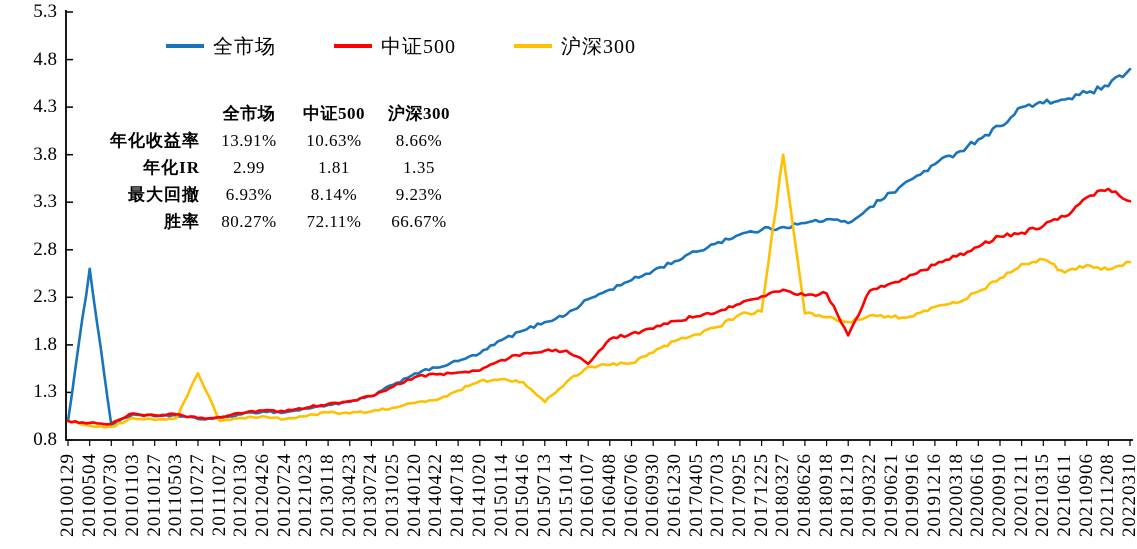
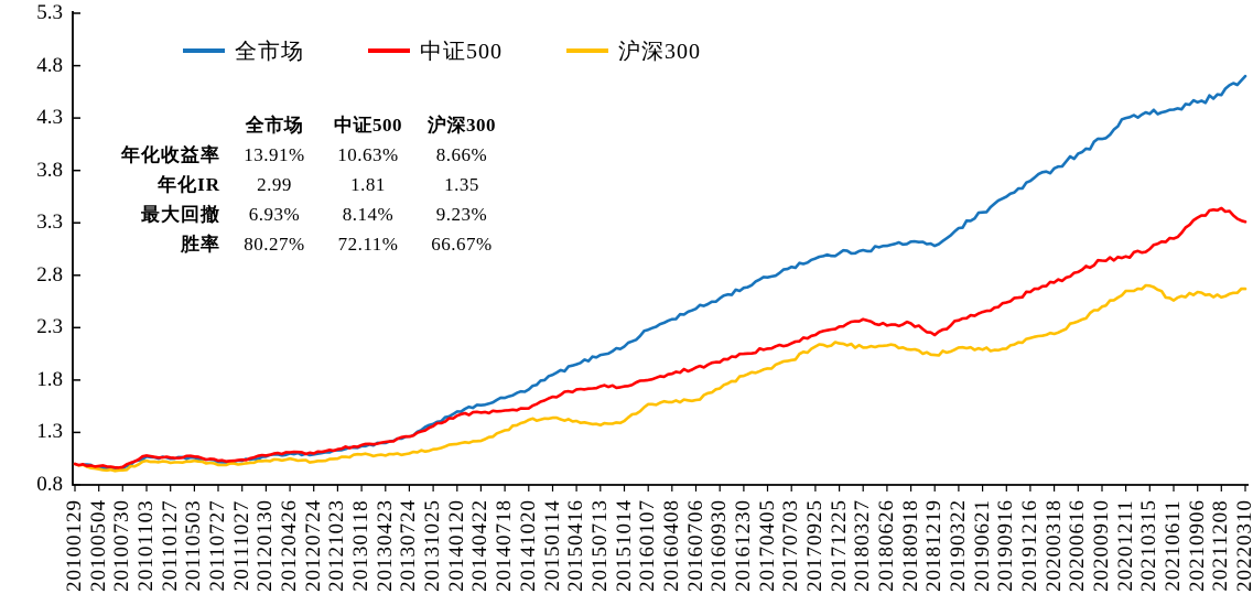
全市场/20100504: 2.6 -> 1.0
沪深300/20110727: 1.5 -> 1.0
沪深300/20150713: 1.2 -> 1.4
中证500/20160107: 1.6 -> 1.8
沪深300/20180327: 3.8 -> 2.1
中证500/20181219: 1.9 -> 2.2
